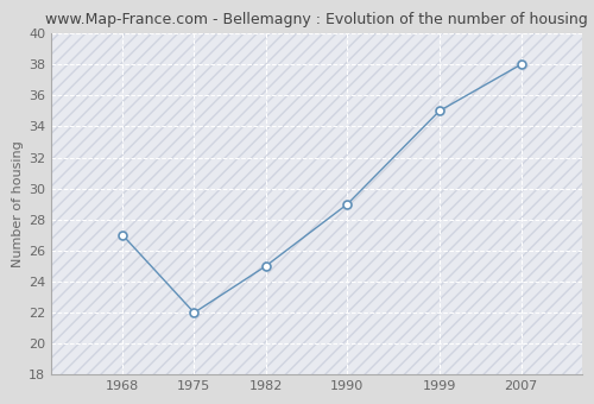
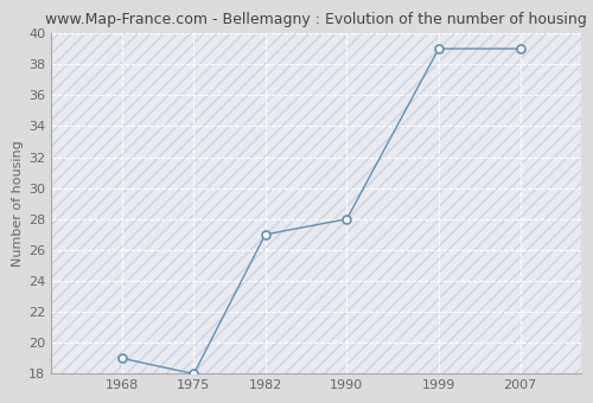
1968: 27 -> 19
1975: 22 -> 18
1982: 25 -> 27
1990: 29 -> 28
1999: 35 -> 39
2007: 38 -> 39
